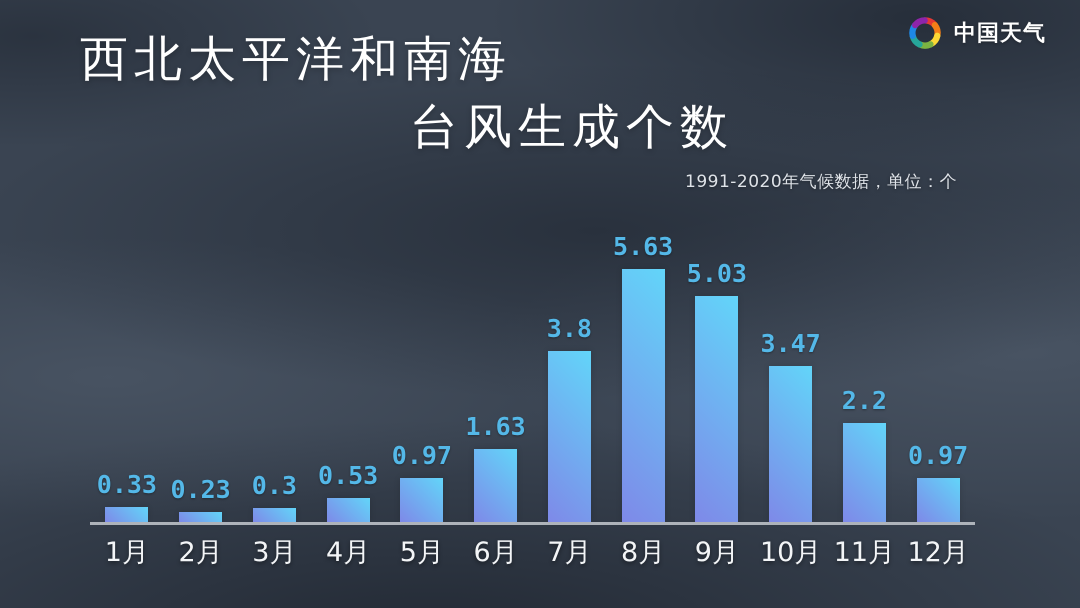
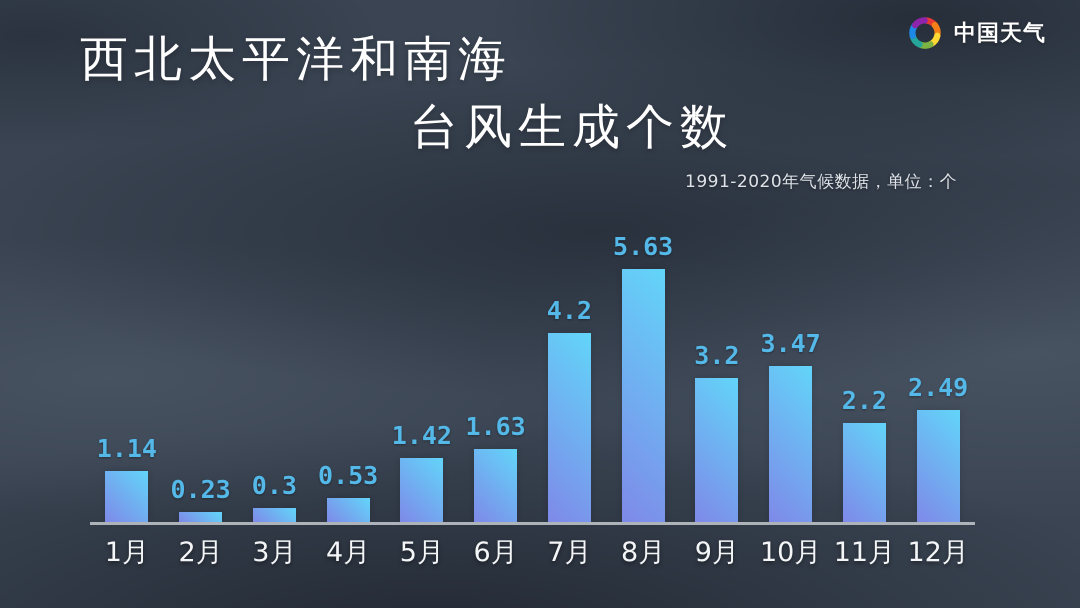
1月: 0.33 -> 1.14
5月: 0.97 -> 1.42
7月: 3.8 -> 4.2
9月: 5.03 -> 3.2
12月: 0.97 -> 2.49
